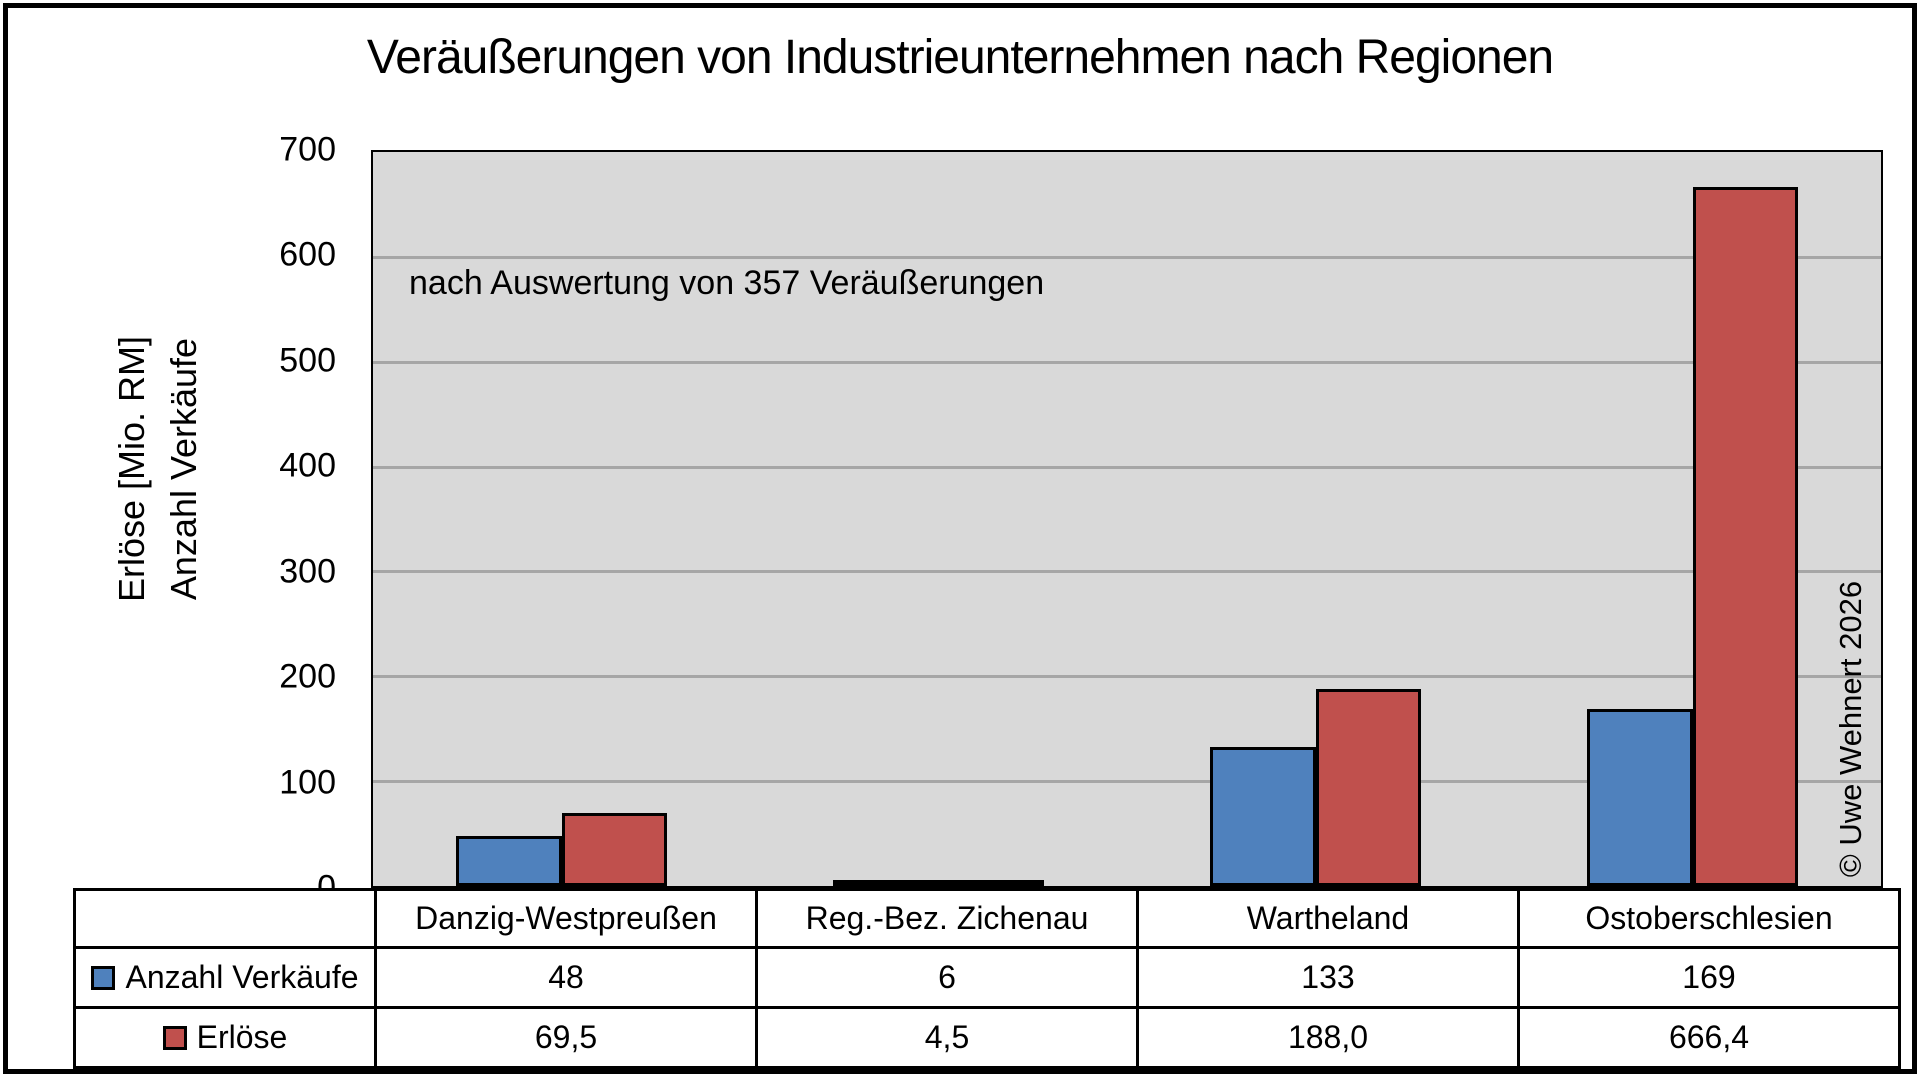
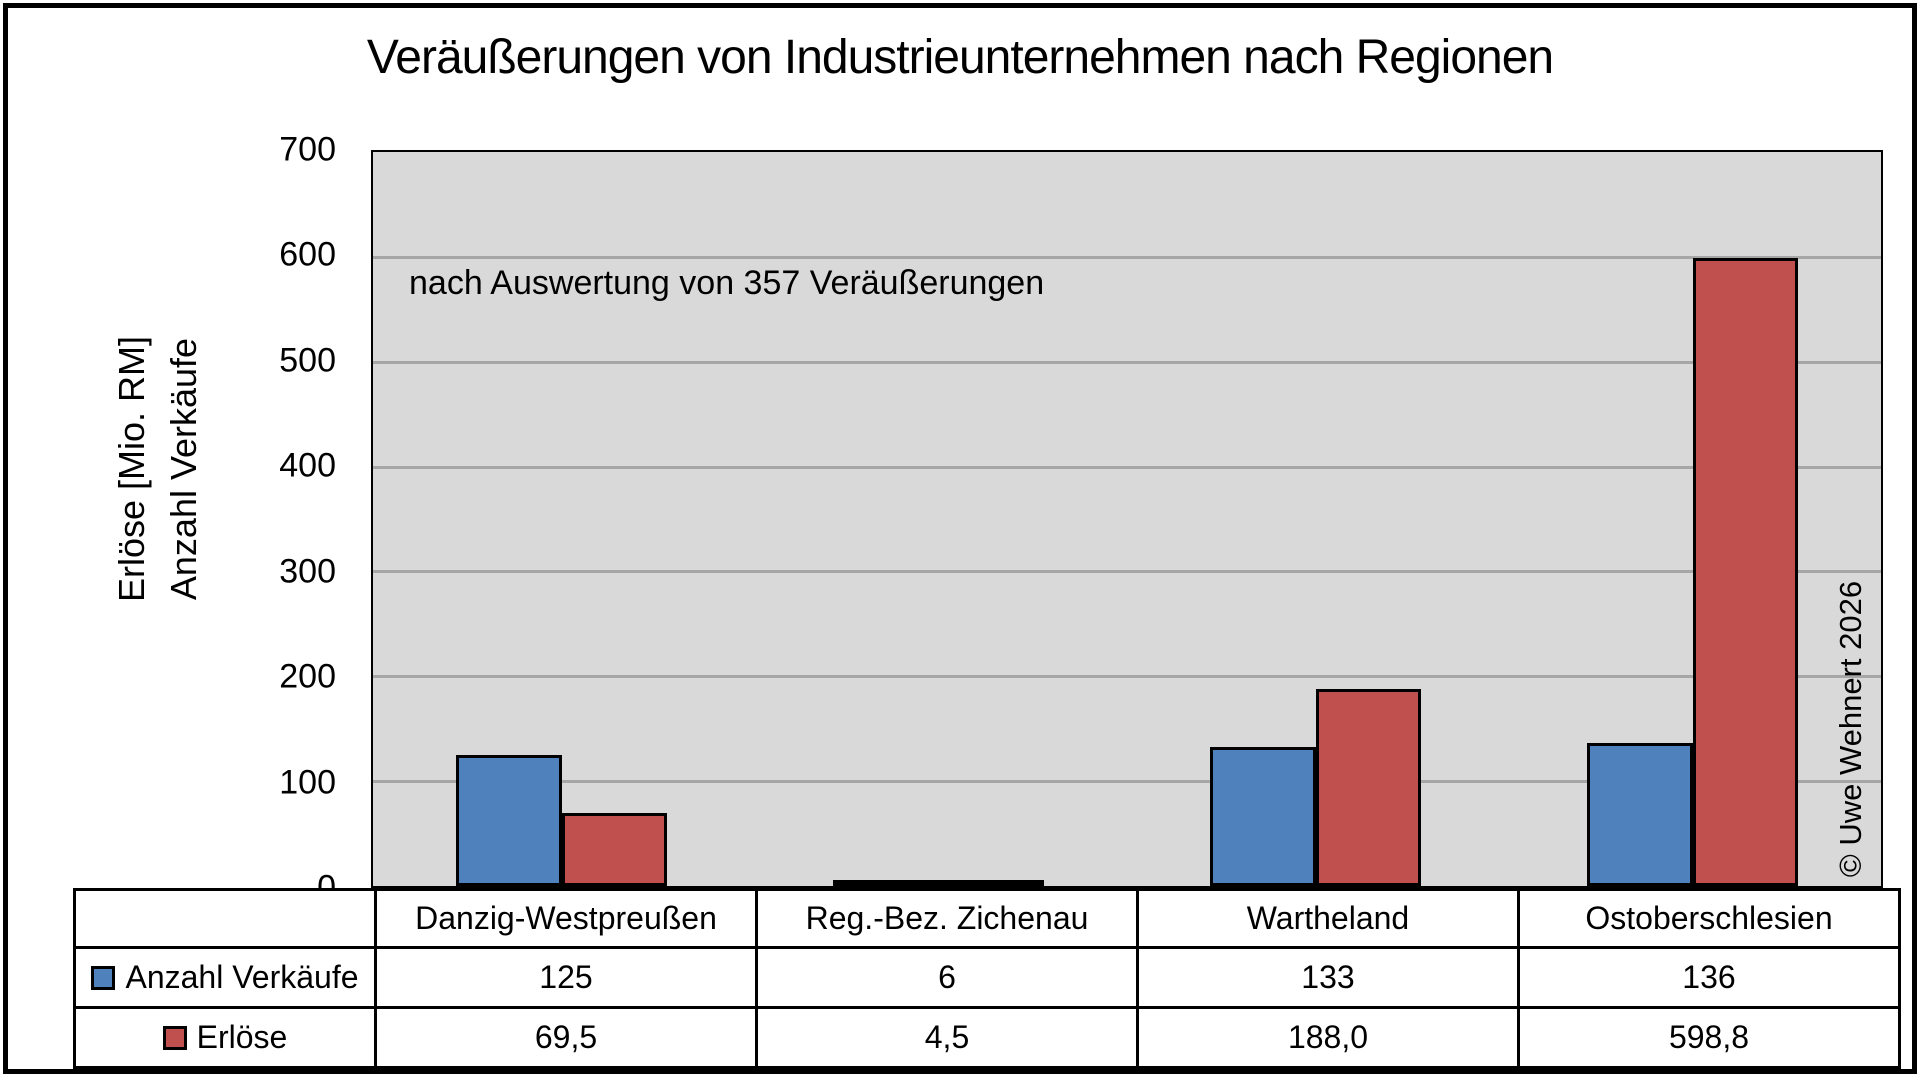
Anzahl Verkäufe/Danzig-Westpreußen: 48 -> 125
Anzahl Verkäufe/Ostoberschlesien: 169 -> 136
Erlöse/Ostoberschlesien: 666,4 -> 598,8
